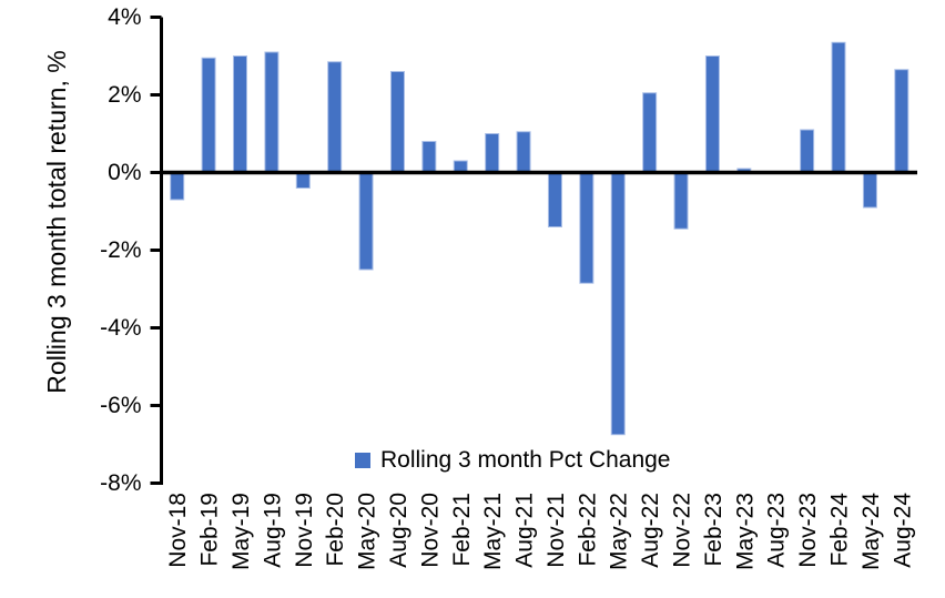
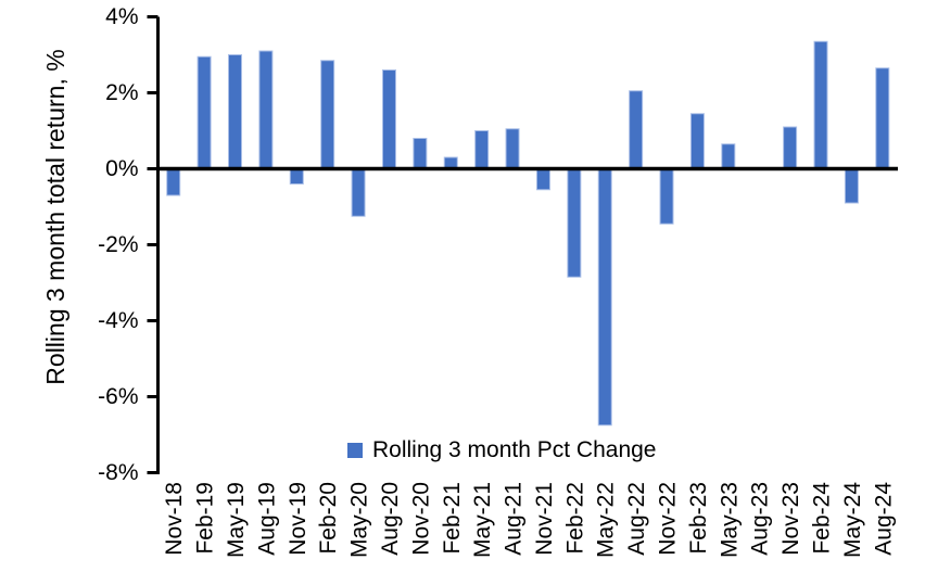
May-20: -2.5% -> -1.2%
Nov-21: -1.4% -> -0.6%
Feb-23: 3.0% -> 1.4%
May-23: 0.1% -> 0.7%
